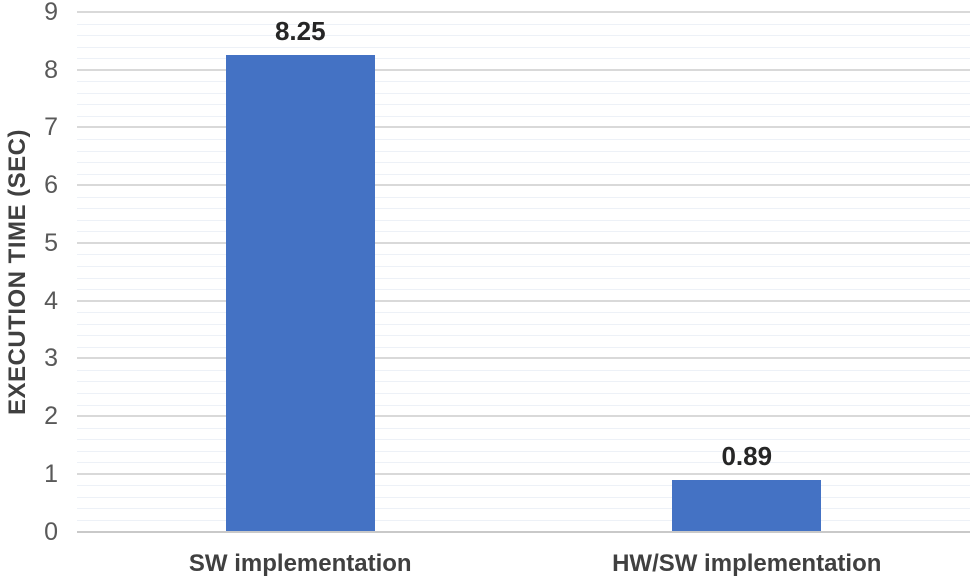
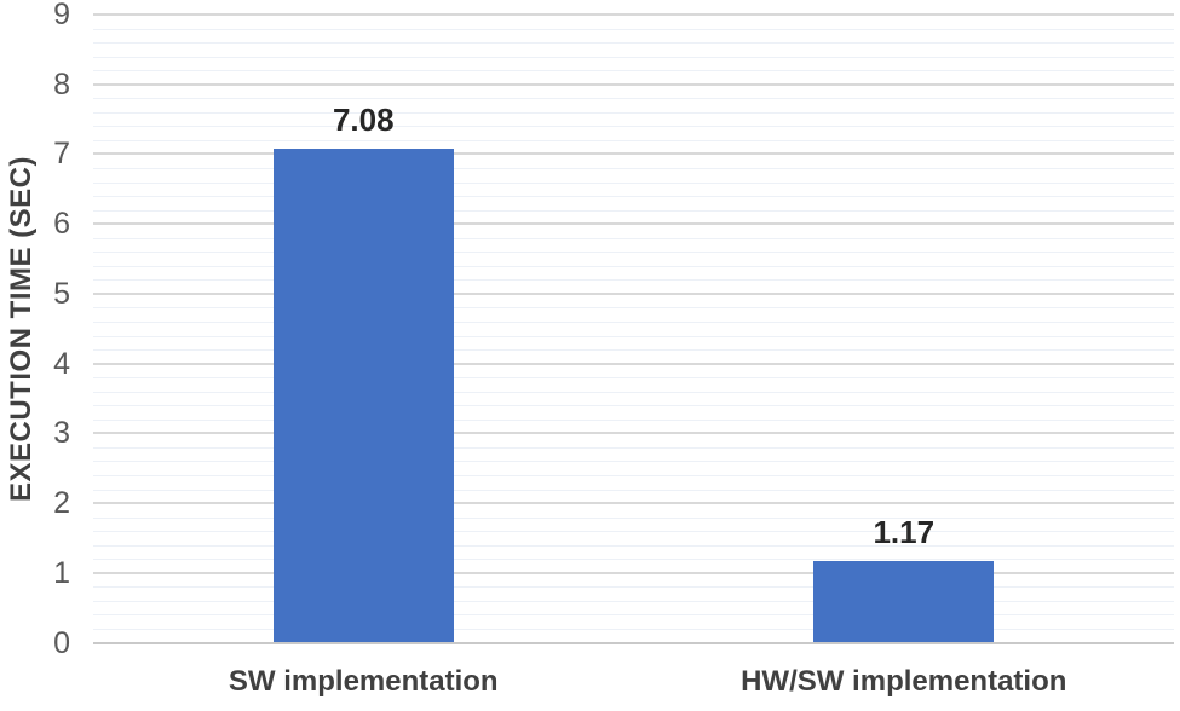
SW implementation: 8.25 -> 7.08
HW/SW implementation: 0.89 -> 1.17
